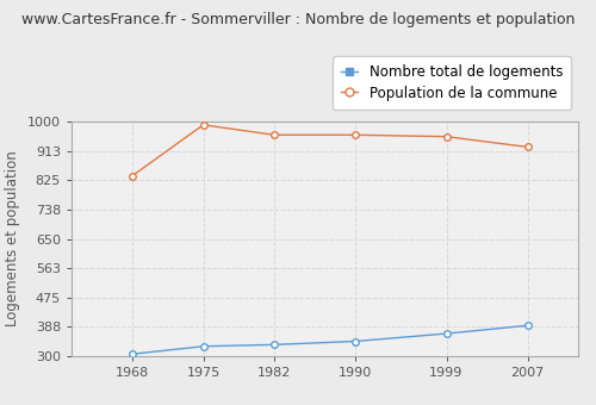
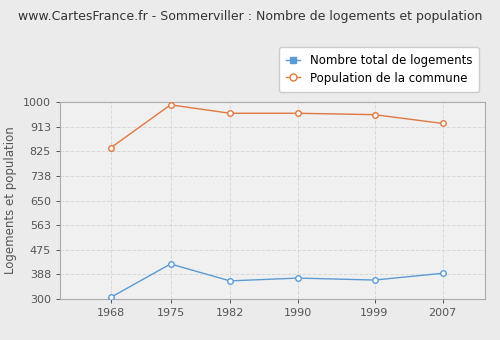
Nombre total de logements/1975: 330 -> 425
Nombre total de logements/1982: 335 -> 365
Nombre total de logements/1990: 345 -> 375
